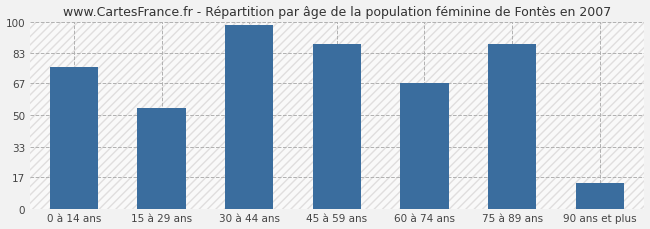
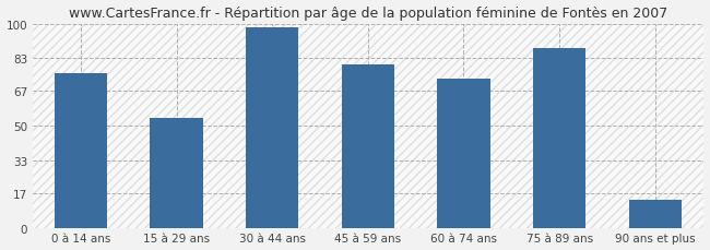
45 à 59 ans: 88 -> 80
60 à 74 ans: 67 -> 73
